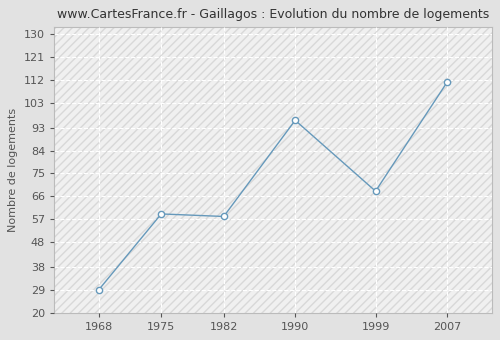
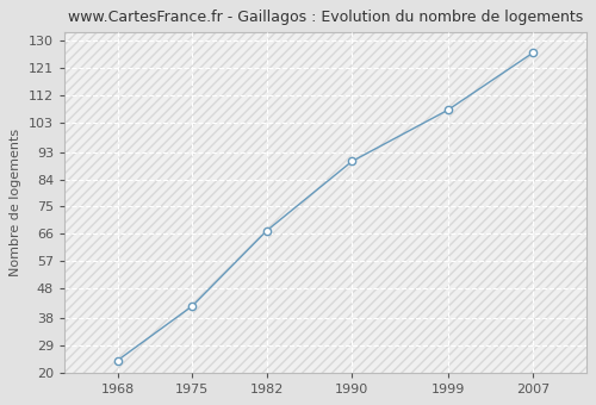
1968: 29 -> 24
1975: 59 -> 42
1982: 58 -> 67
1990: 96 -> 90
1999: 68 -> 107
2007: 111 -> 126
